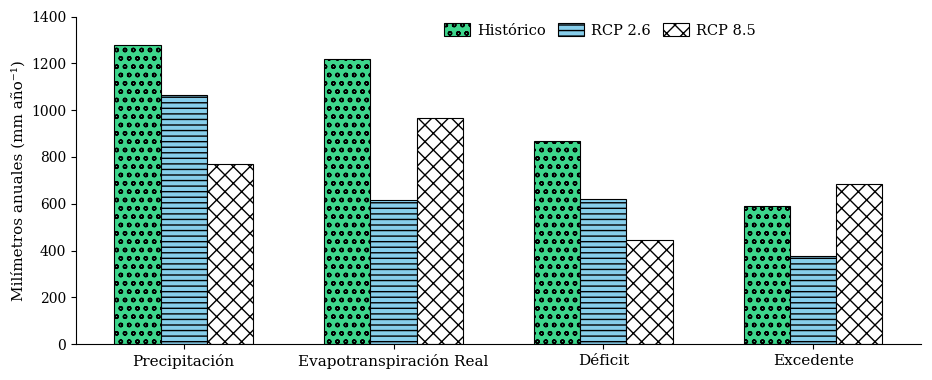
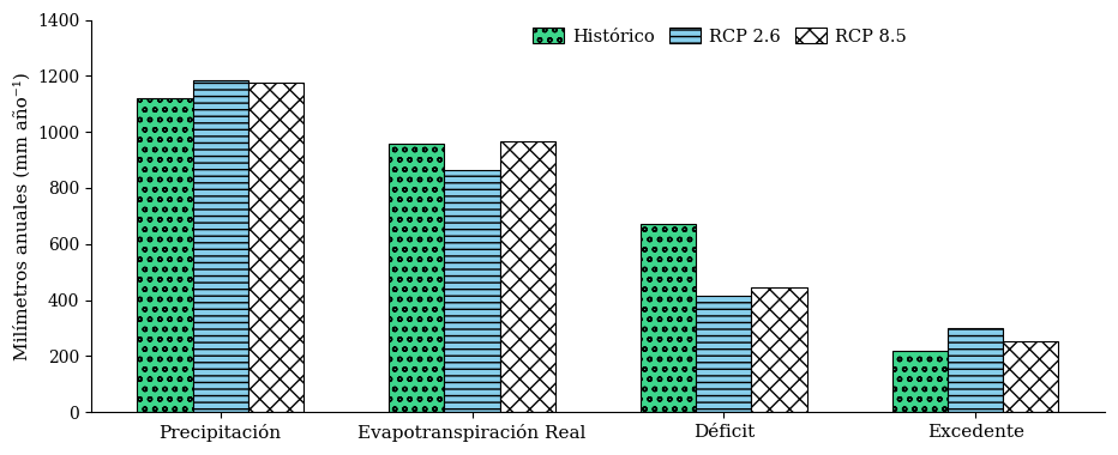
Histórico/Precipitación: 1280 -> 1120
RCP 2.6/Precipitación: 1065 -> 1185
RCP 8.5/Precipitación: 770 -> 1175
Histórico/Evapotranspiración Real: 1220 -> 960
RCP 2.6/Evapotranspiración Real: 615 -> 865
Histórico/Déficit: 870 -> 670
RCP 2.6/Déficit: 620 -> 415
Histórico/Excedente: 590 -> 220
RCP 2.6/Excedente: 375 -> 300
RCP 8.5/Excedente: 685 -> 255
